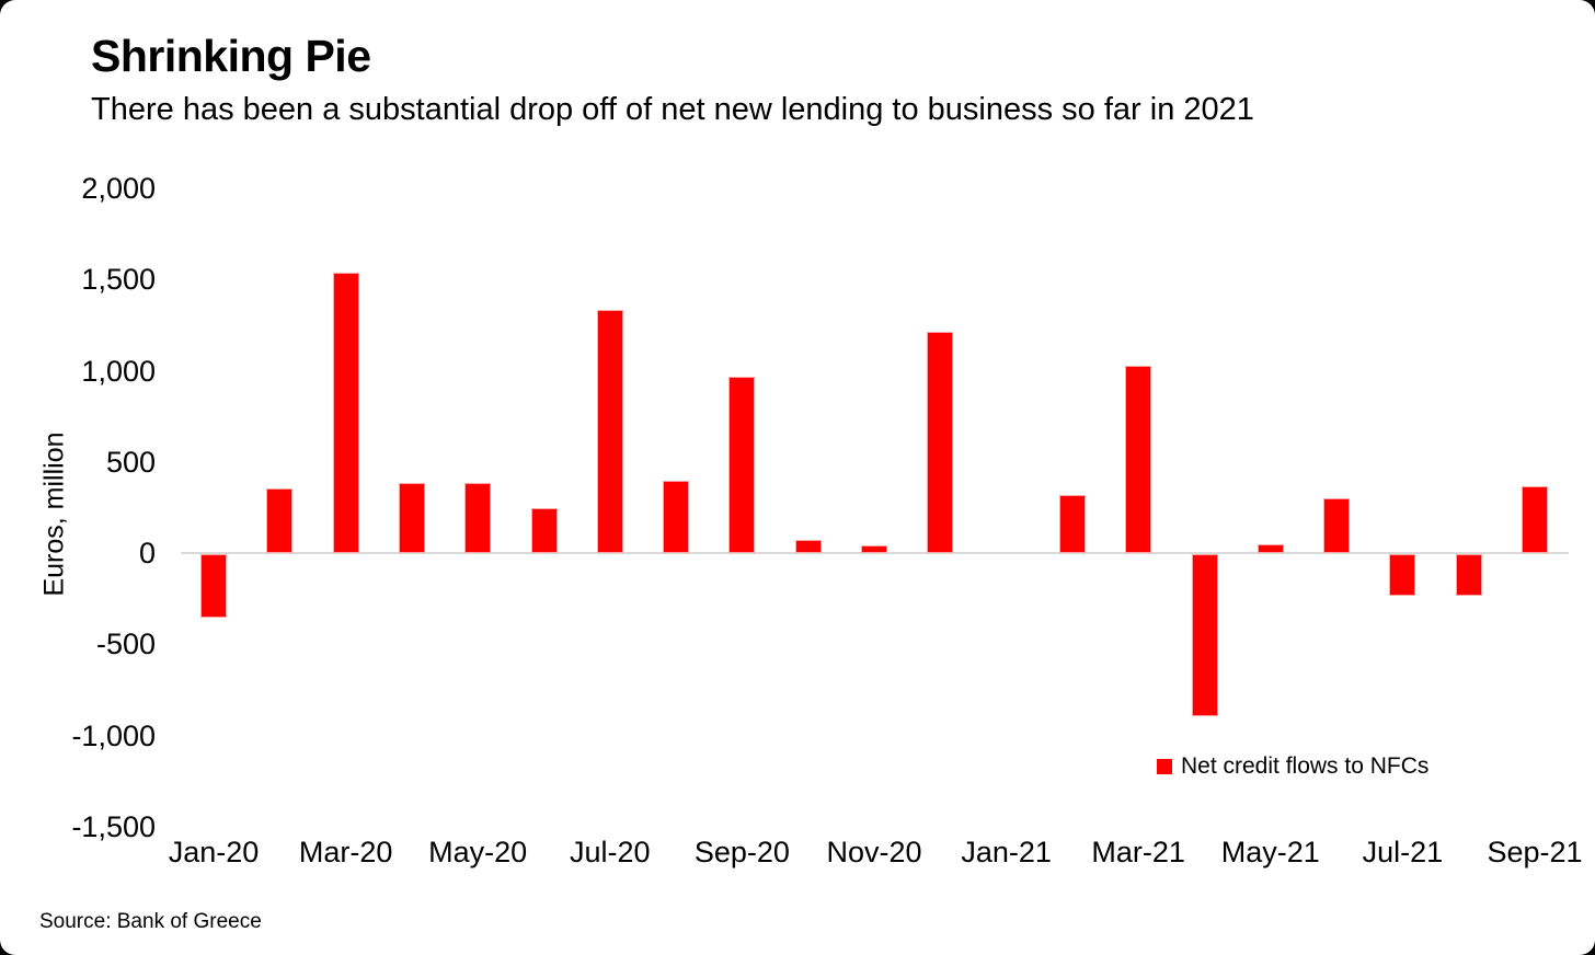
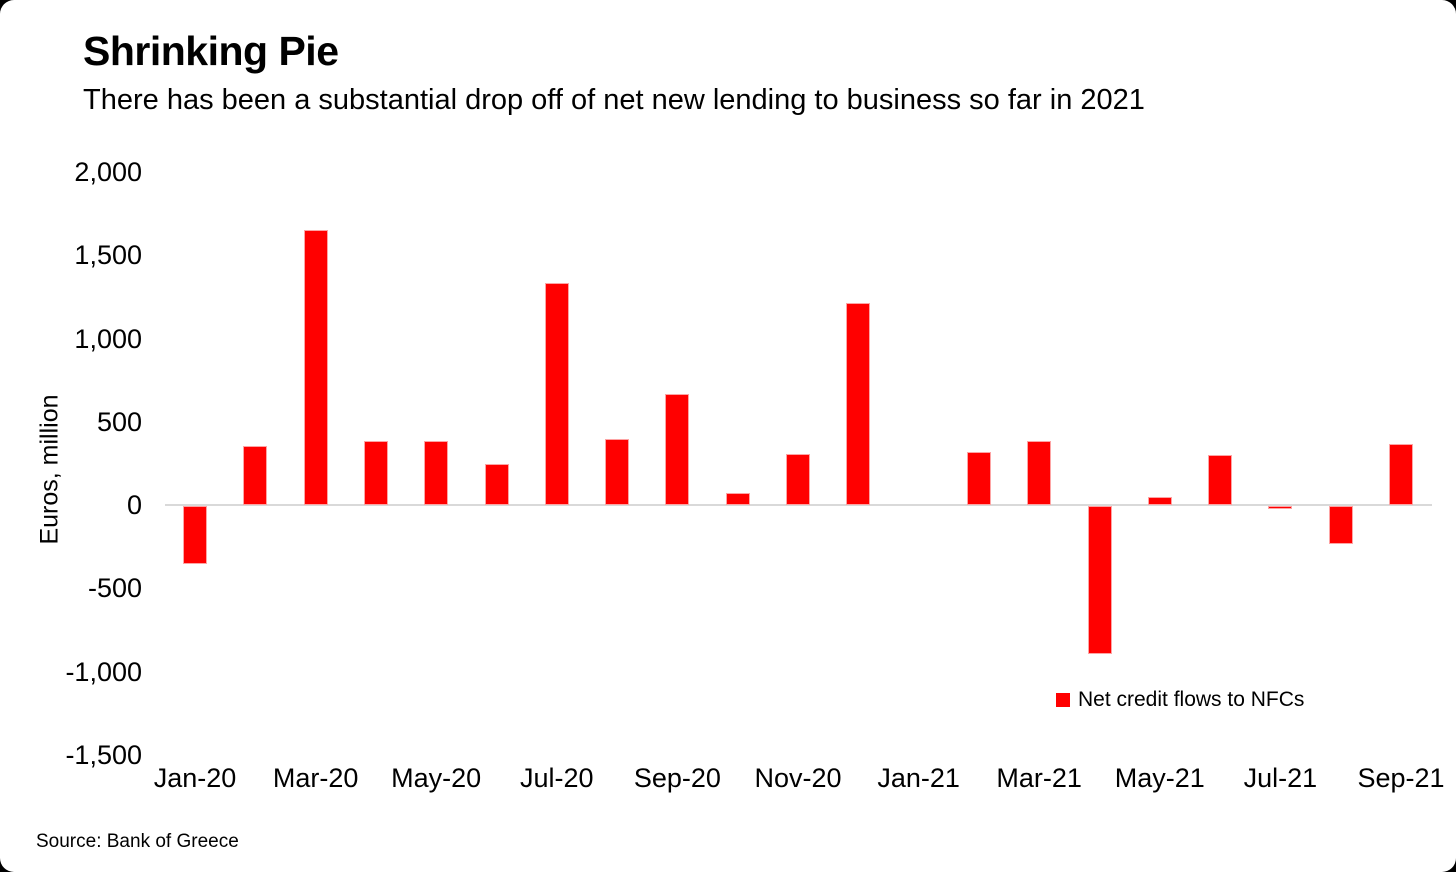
Mar-20: 1540 -> 1650
Sep-20: 970 -> 670
Nov-20: 40 -> 310
Mar-21: 1030 -> 380
Jul-21: -230 -> -20
